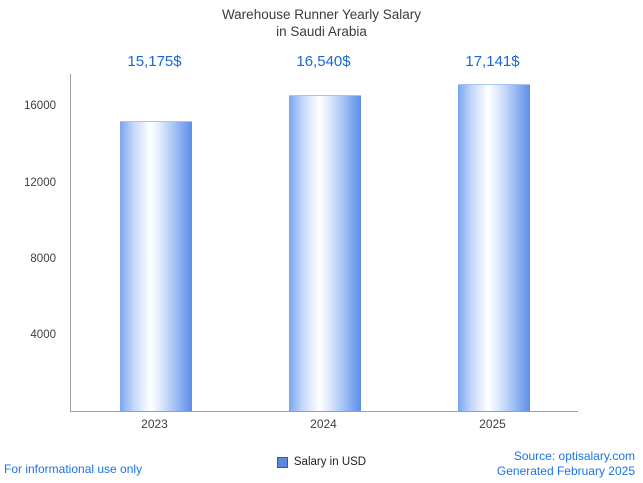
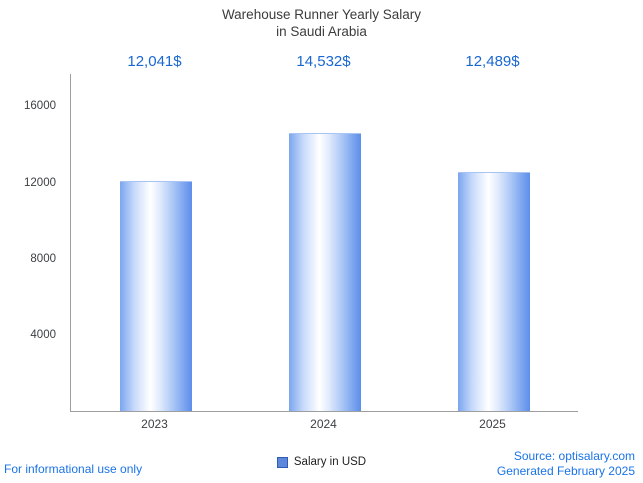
2023: 15,175 -> 12,041
2024: 16,540 -> 14,532
2025: 17,141 -> 12,489
